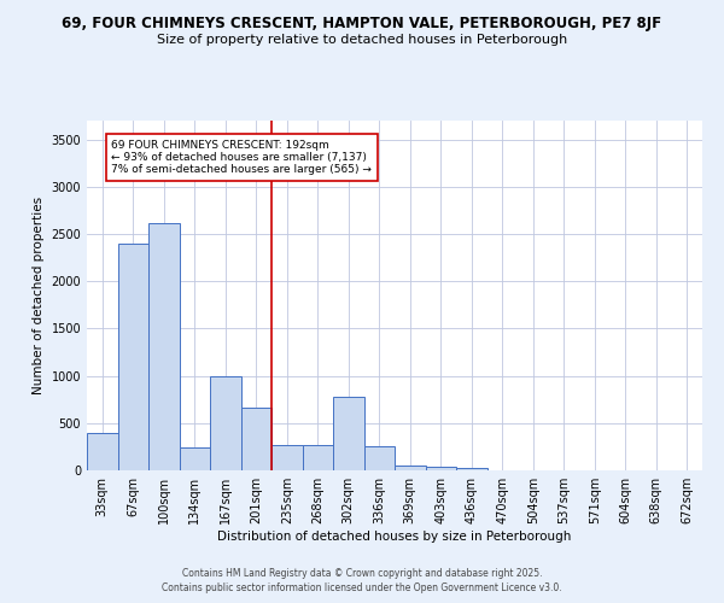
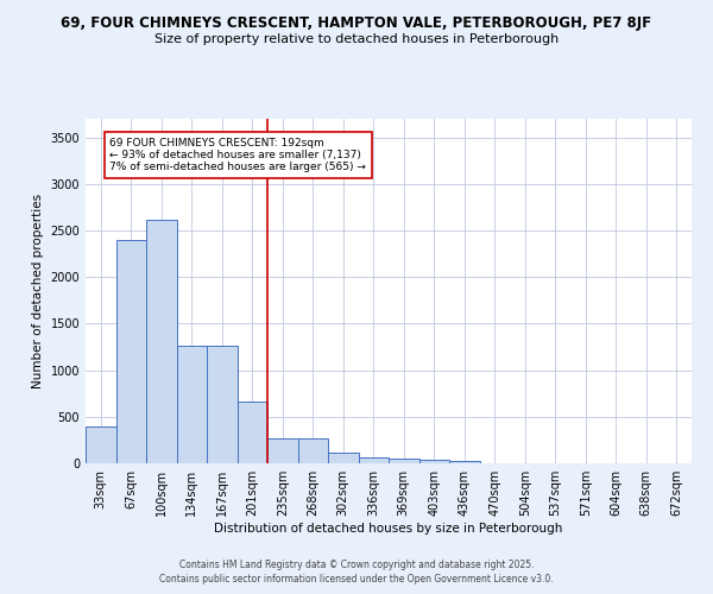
134sqm: 240 -> 1260
167sqm: 1000 -> 1260
302sqm: 780 -> 110
336sqm: 260 -> 60
